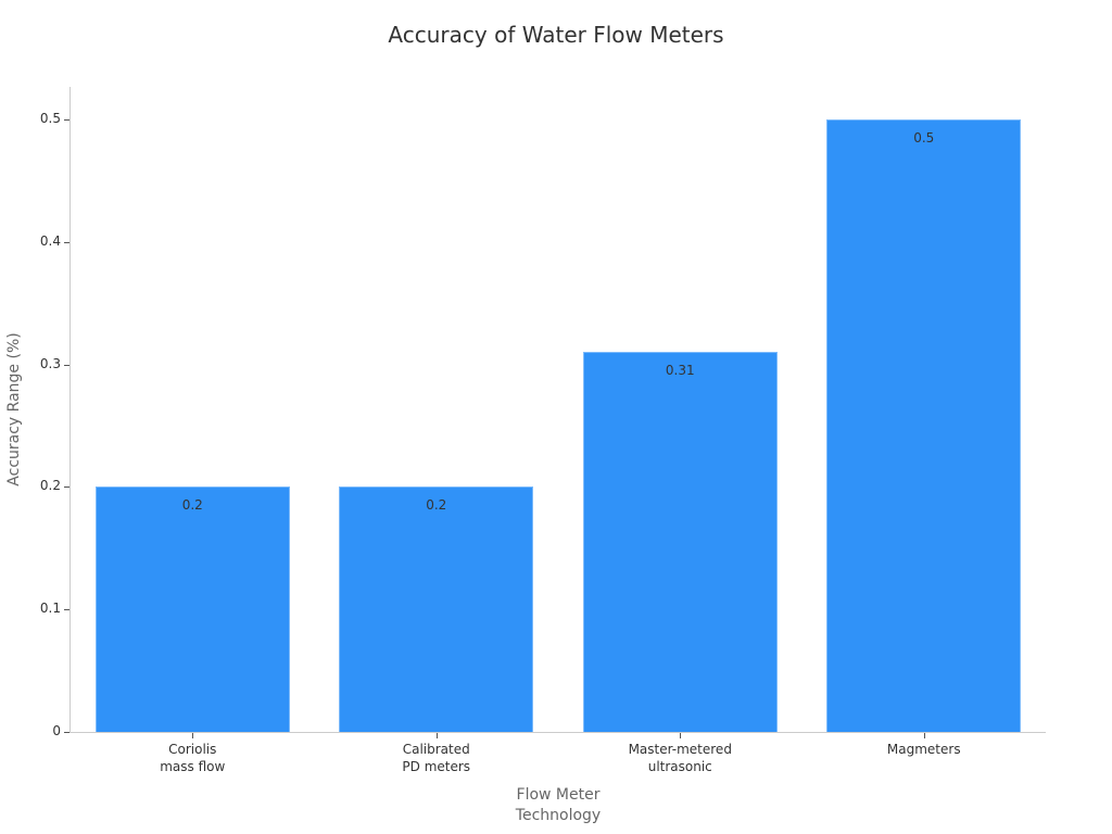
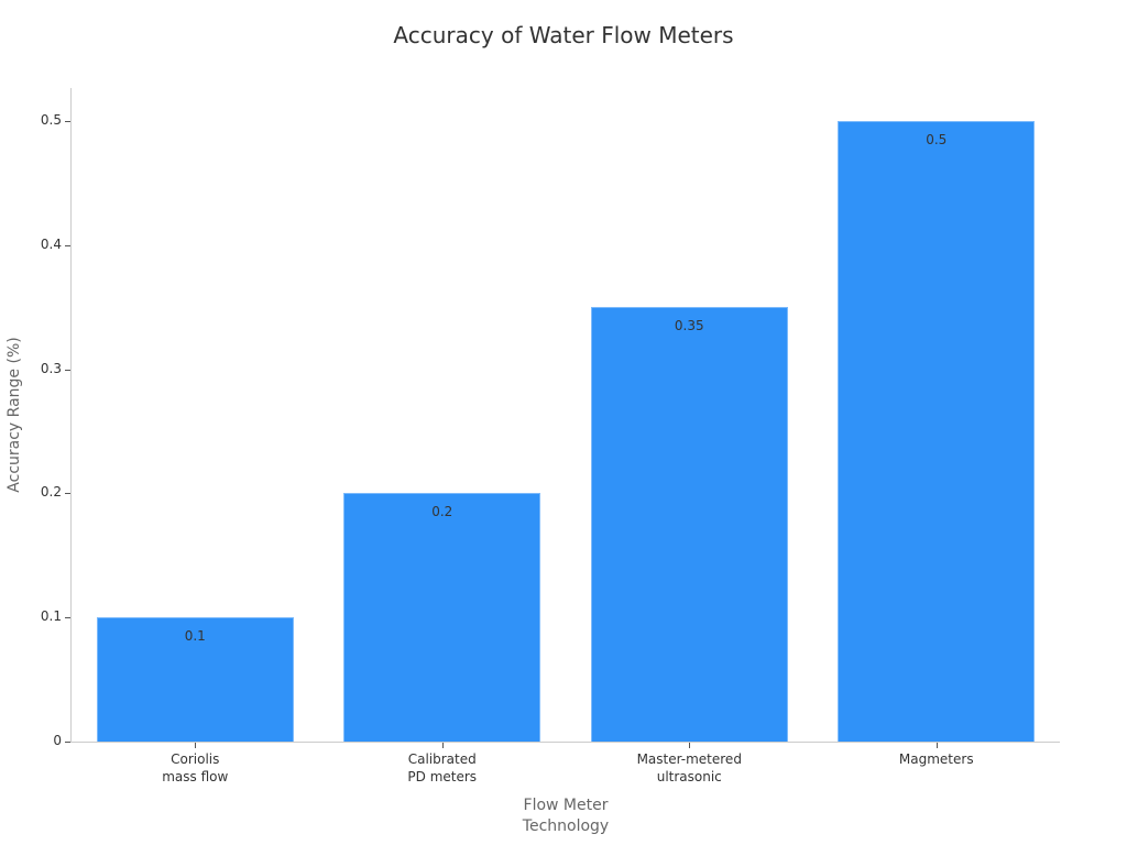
Coriolis mass flow: 0.2 -> 0.1
Master-metered ultrasonic: 0.31 -> 0.35
